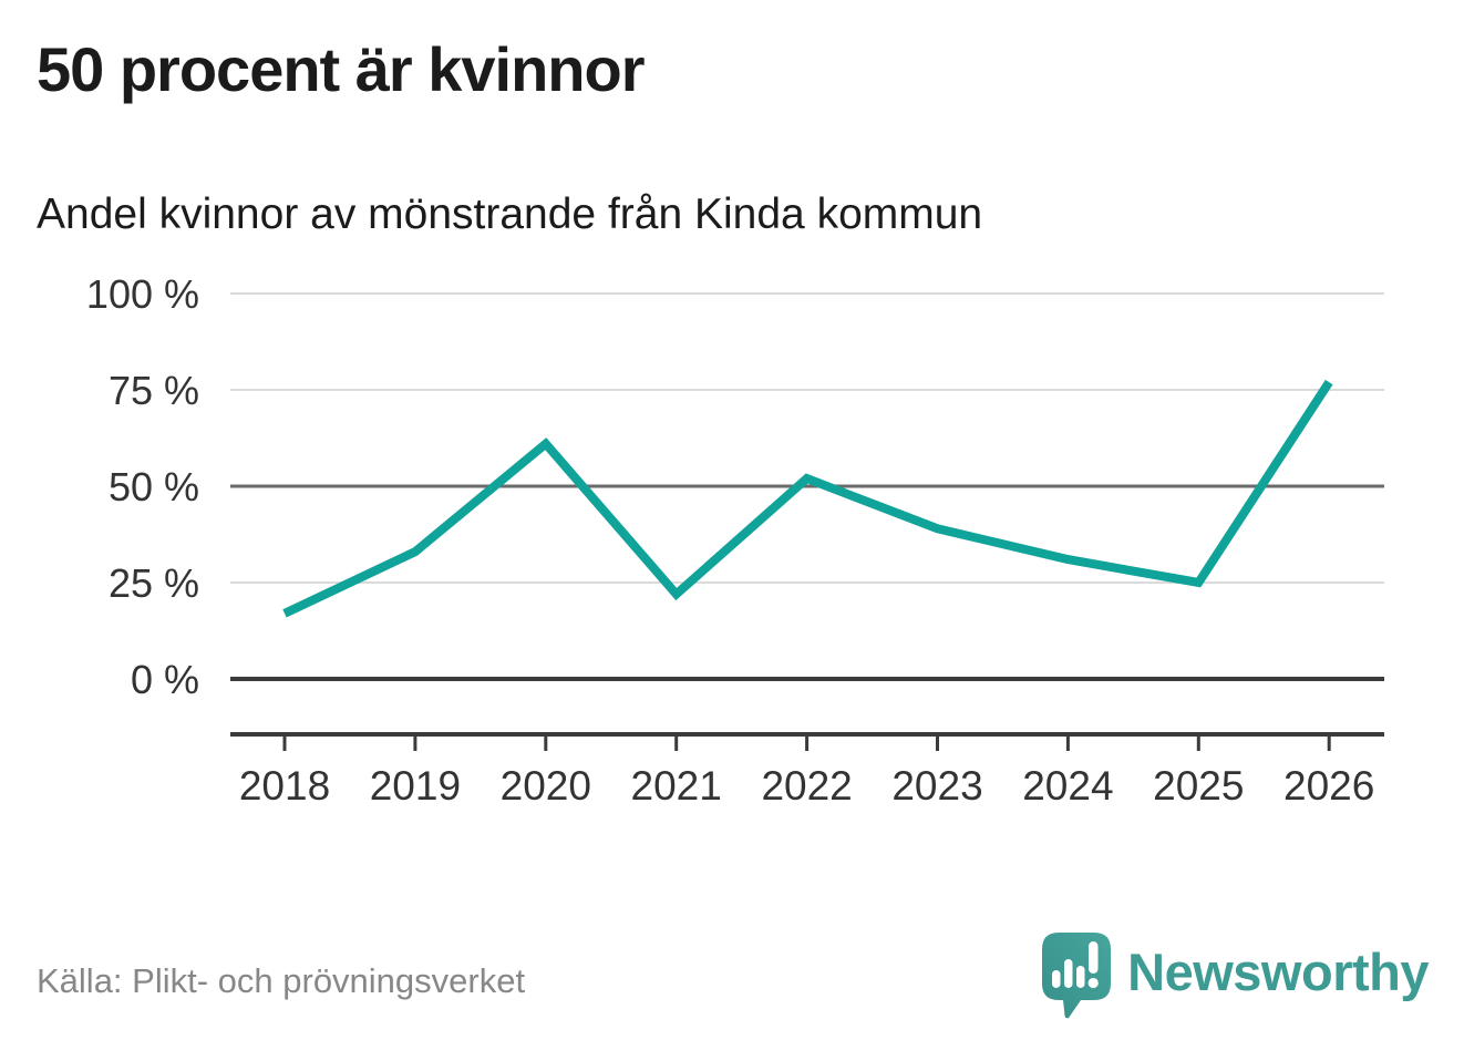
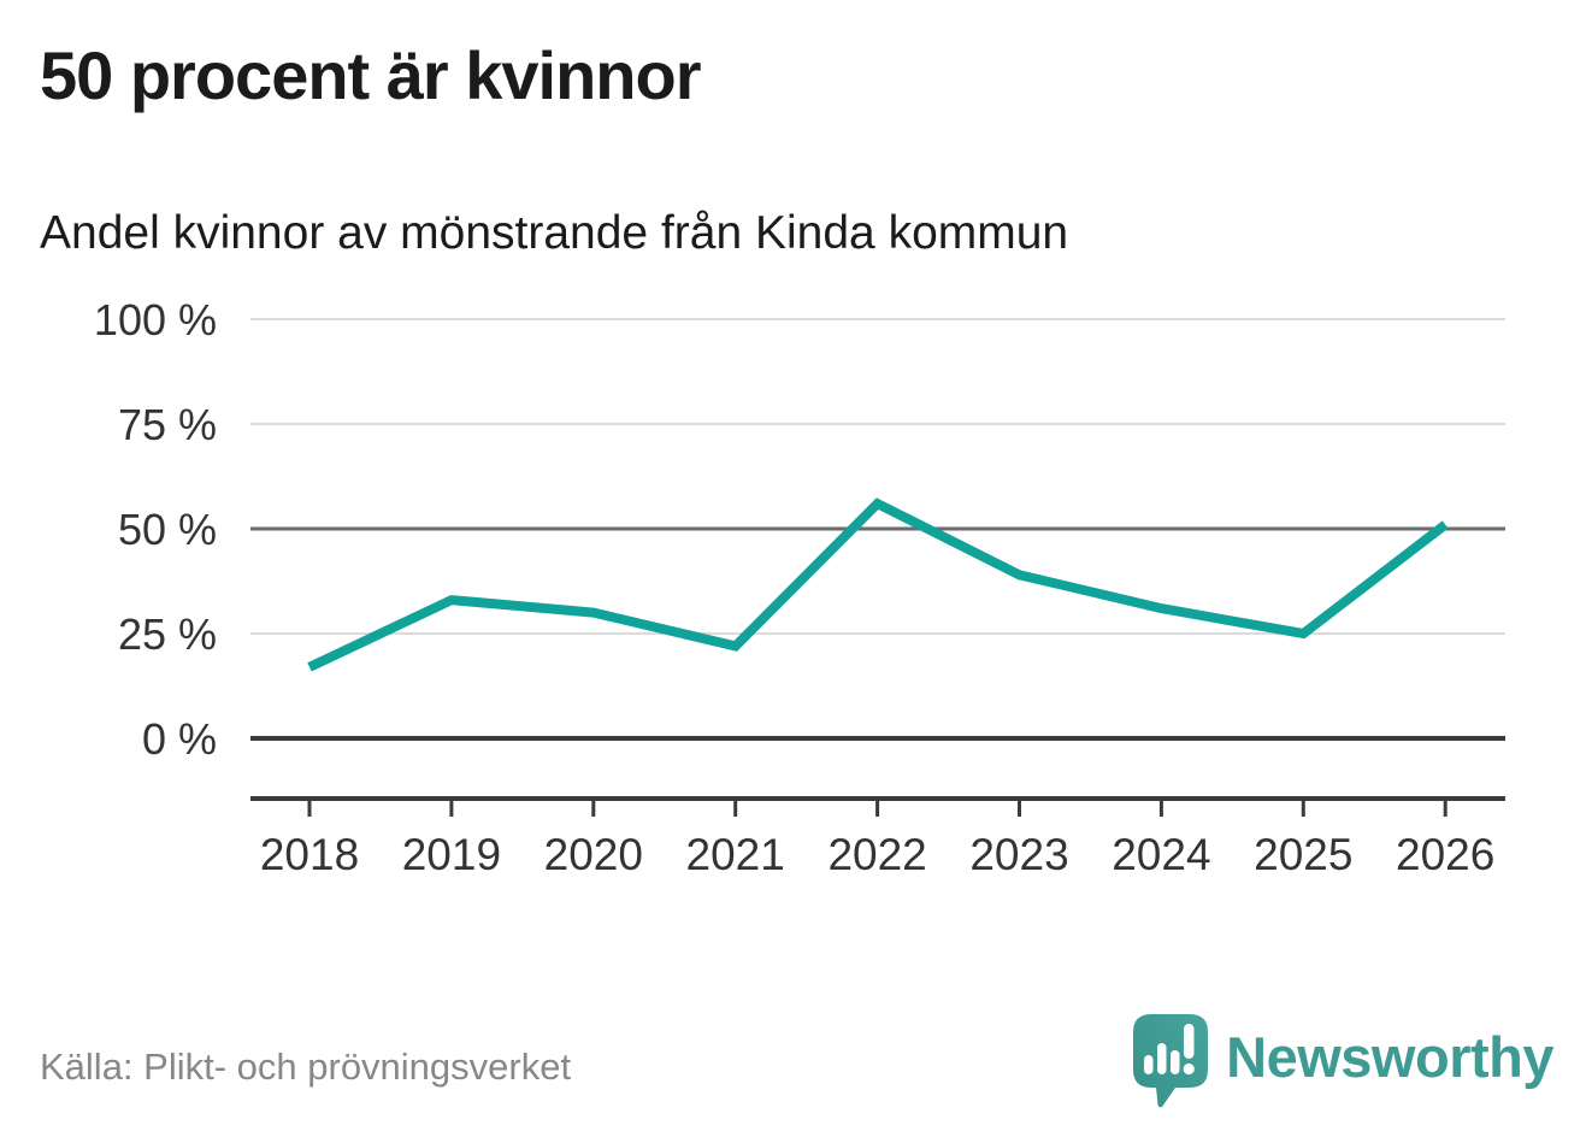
2020: 61% -> 30%
2022: 52% -> 56%
2026: 77% -> 51%
